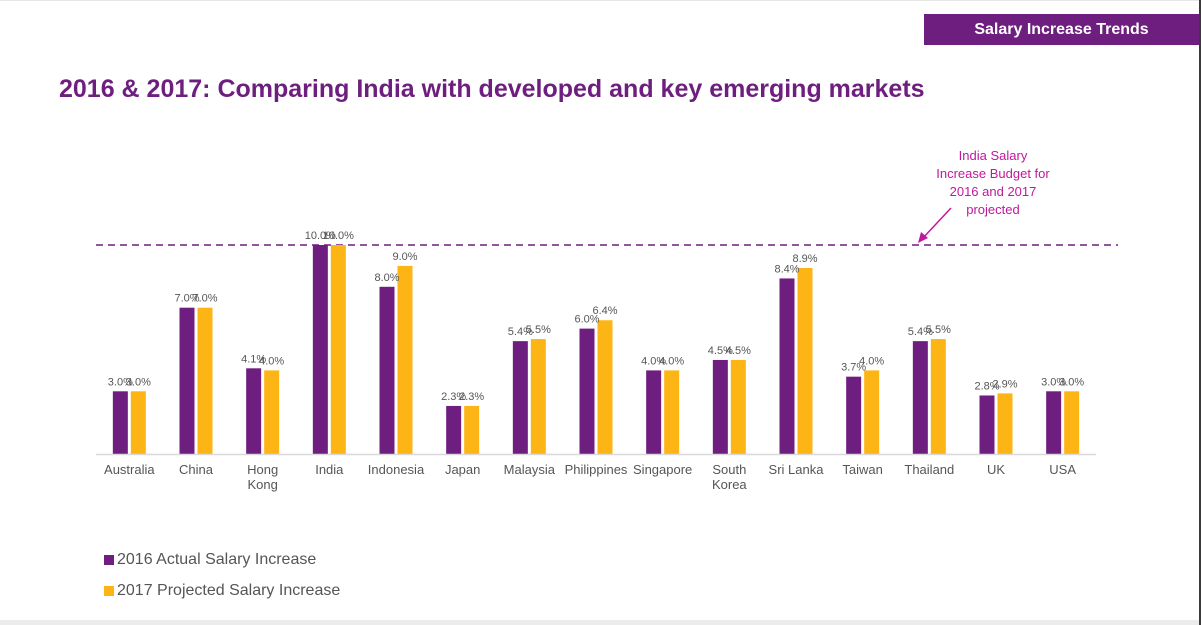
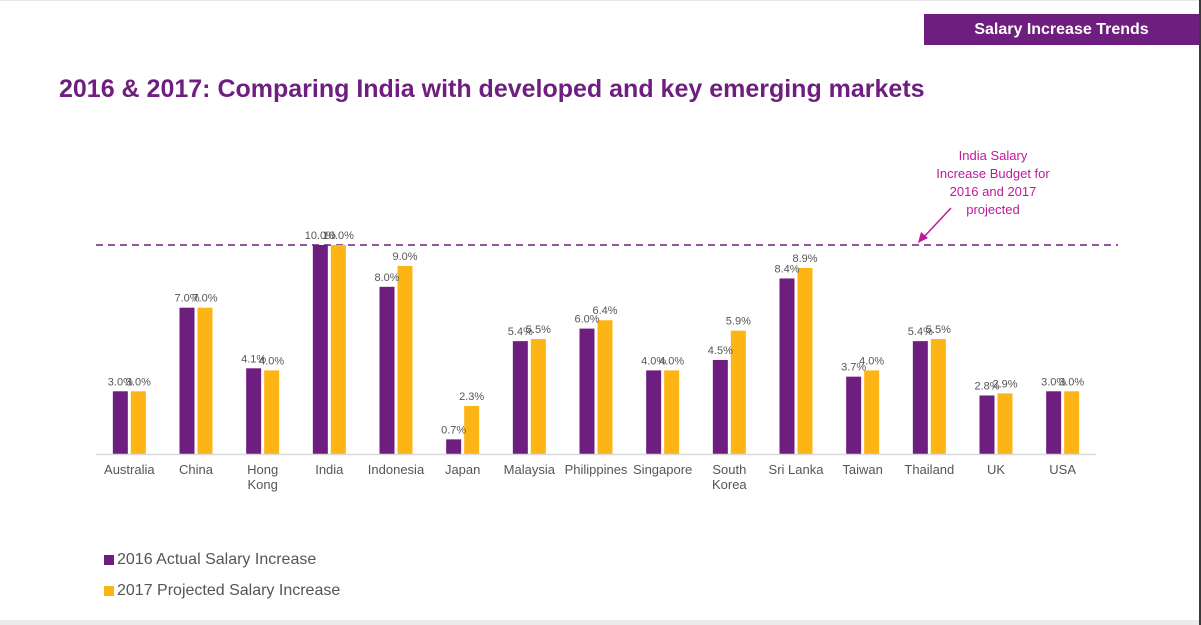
2016 Actual Salary Increase/Japan: 2.3% -> 0.7%
2017 Projected Salary Increase/South Korea: 4.5% -> 5.9%
